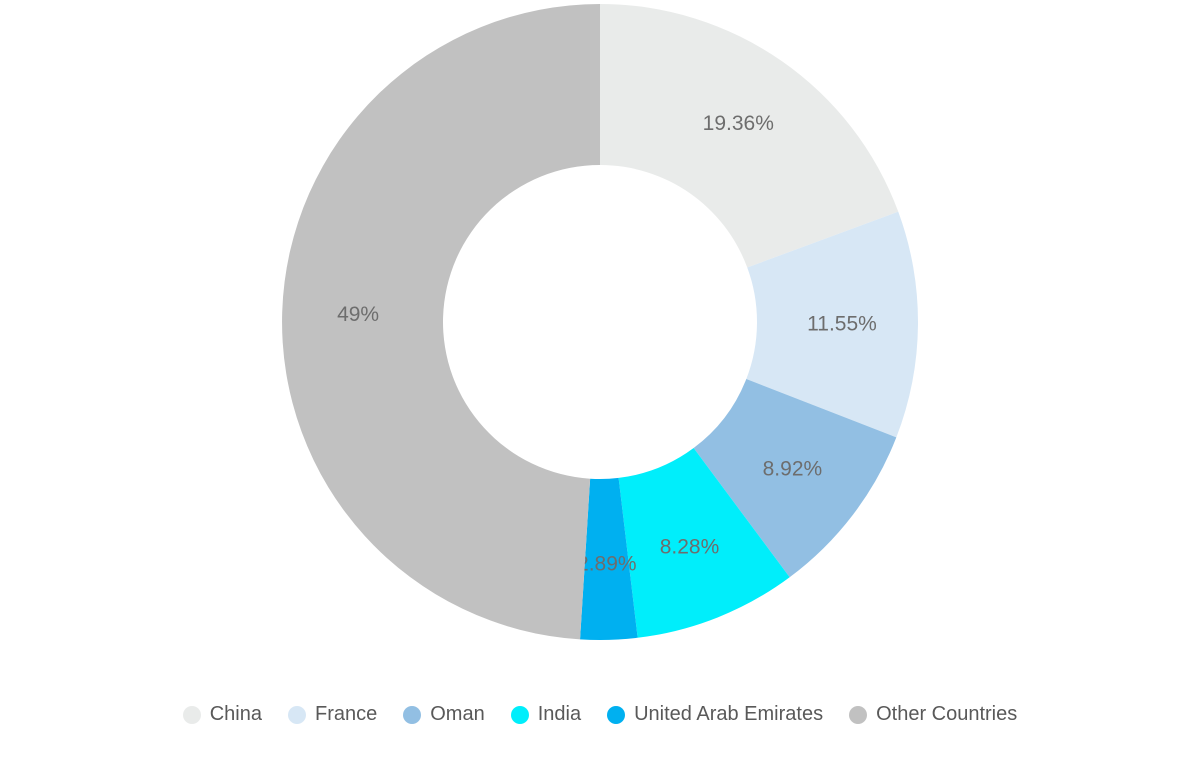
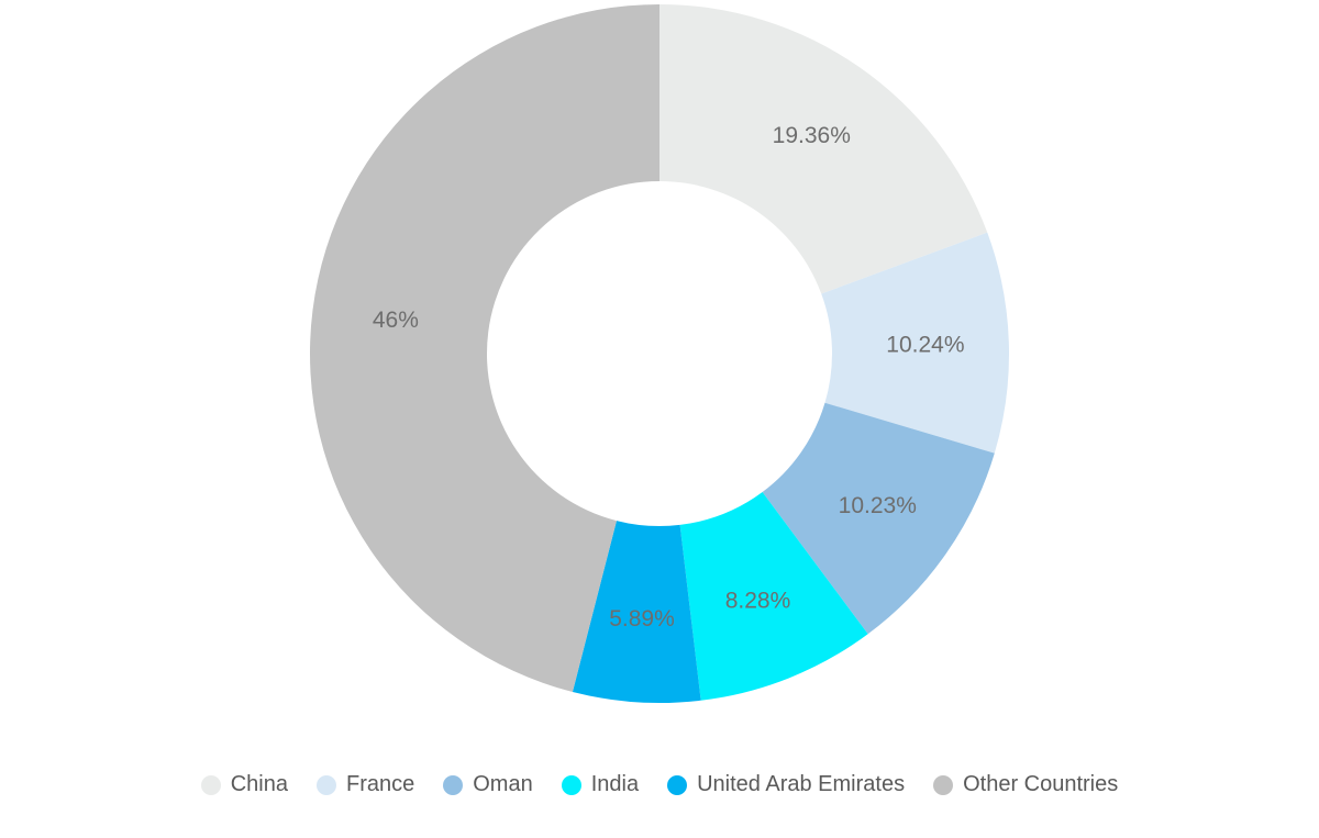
France: 11.55% -> 10.24%
Oman: 8.92% -> 10.23%
United Arab Emirates: 2.89% -> 5.89%
Other Countries: 49% -> 46%
